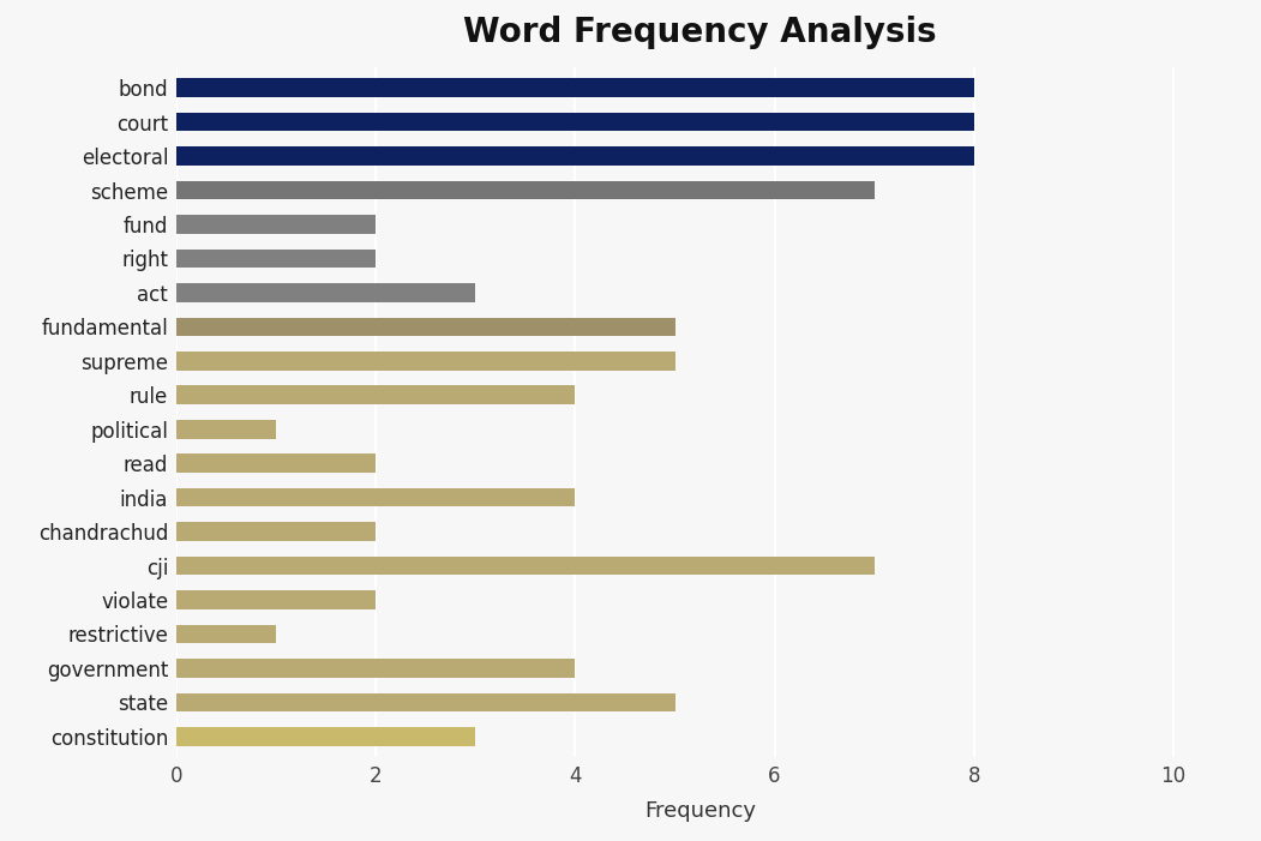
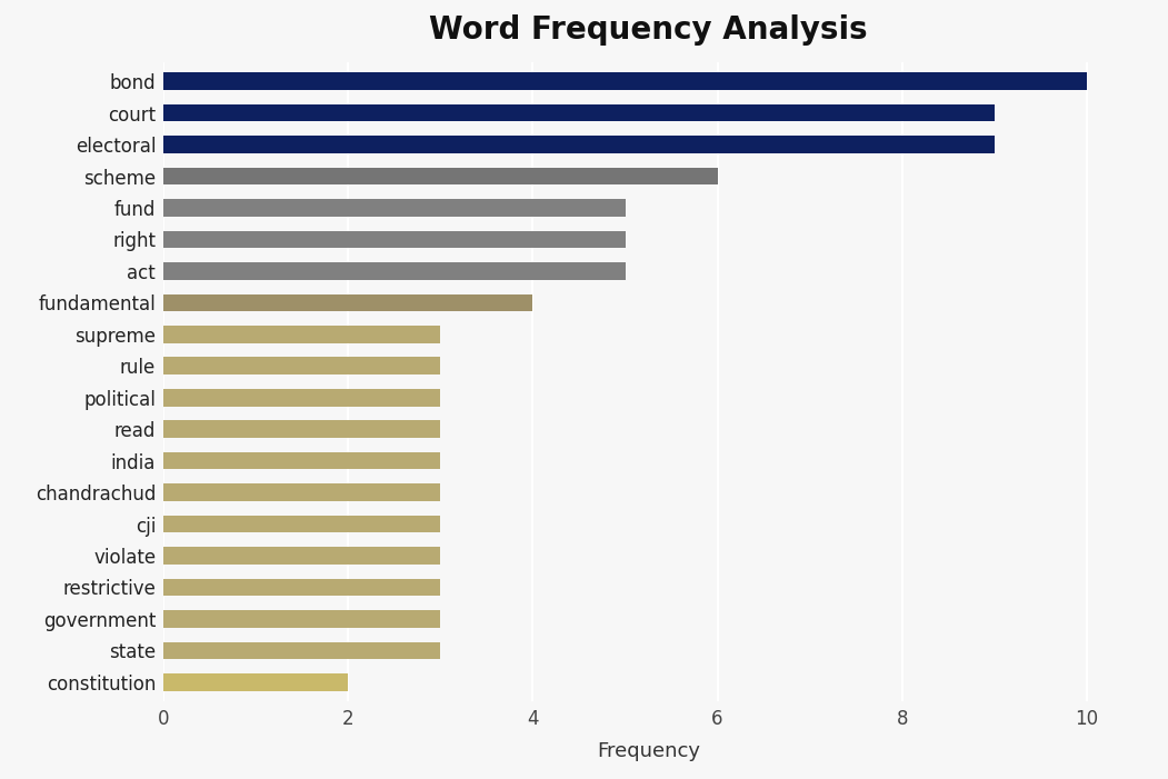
bond: 8 -> 10
court: 8 -> 9
electoral: 8 -> 9
scheme: 7 -> 6
fund: 2 -> 5
right: 2 -> 5
act: 3 -> 5
fundamental: 5 -> 4
supreme: 5 -> 3
rule: 4 -> 3
political: 1 -> 3
read: 2 -> 3
india: 4 -> 3
chandrachud: 2 -> 3
cji: 7 -> 3
violate: 2 -> 3
restrictive: 1 -> 3
government: 4 -> 3
state: 5 -> 3
constitution: 3 -> 2
